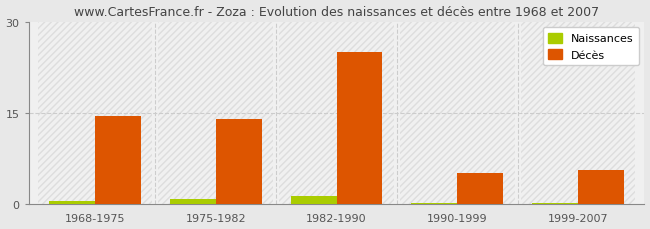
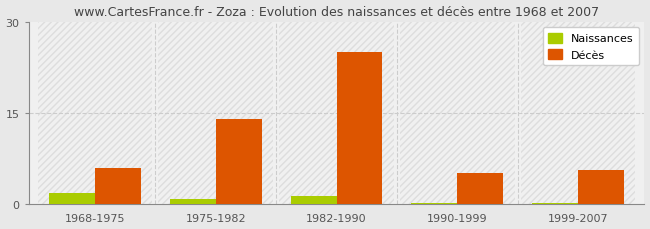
Naissances/1968-1975: 0.5 -> 1.8
Décès/1968-1975: 14.5 -> 5.8
